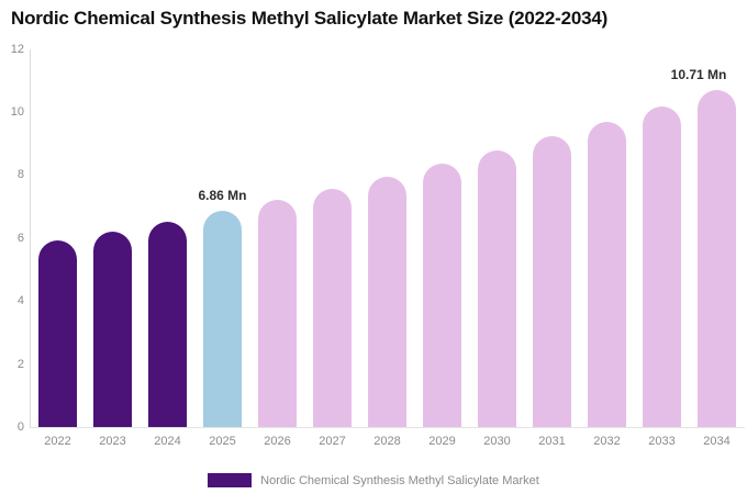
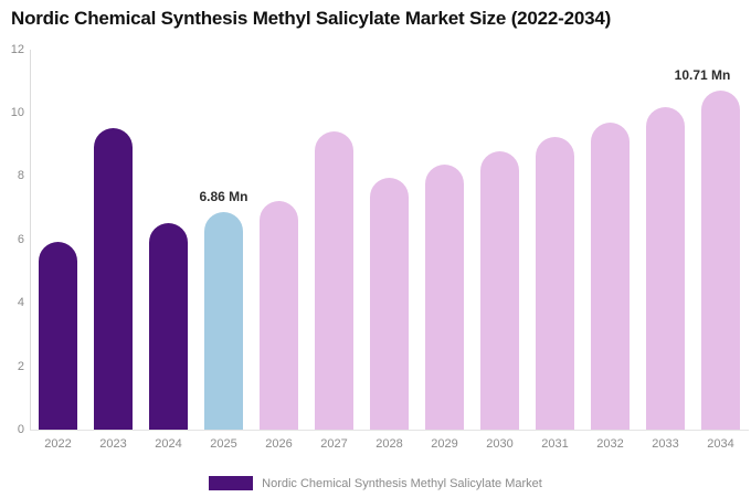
2023: 6.2 -> 9.5
2027: 7.6 -> 9.4
